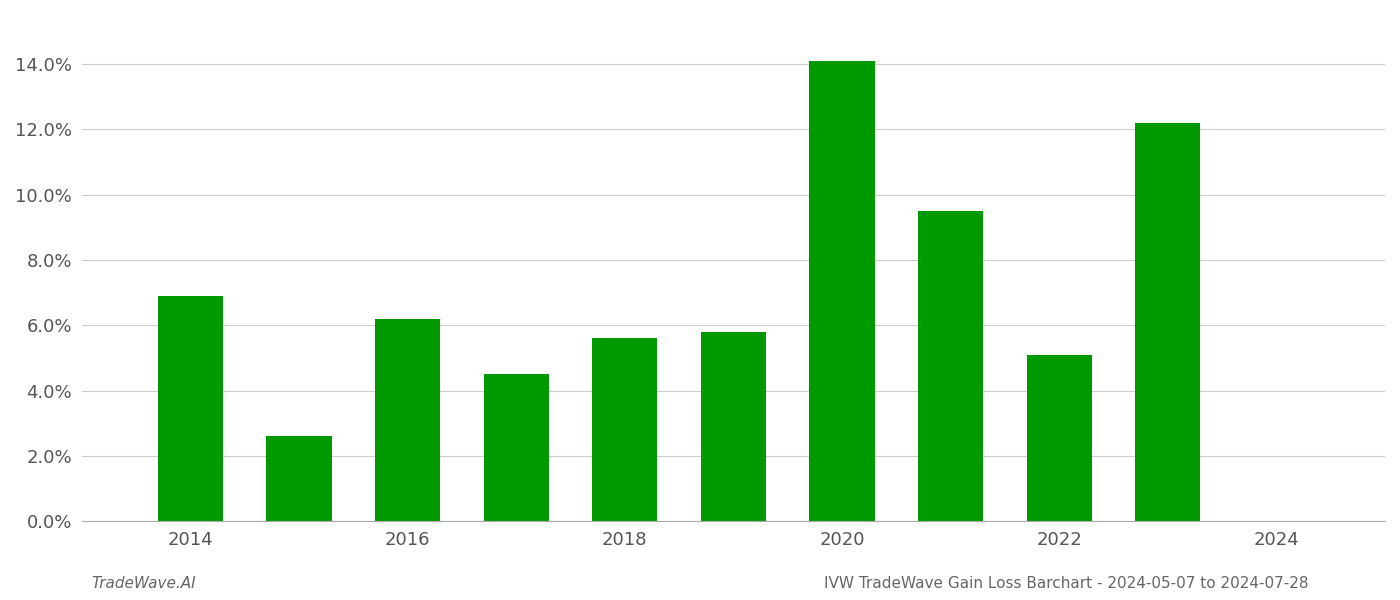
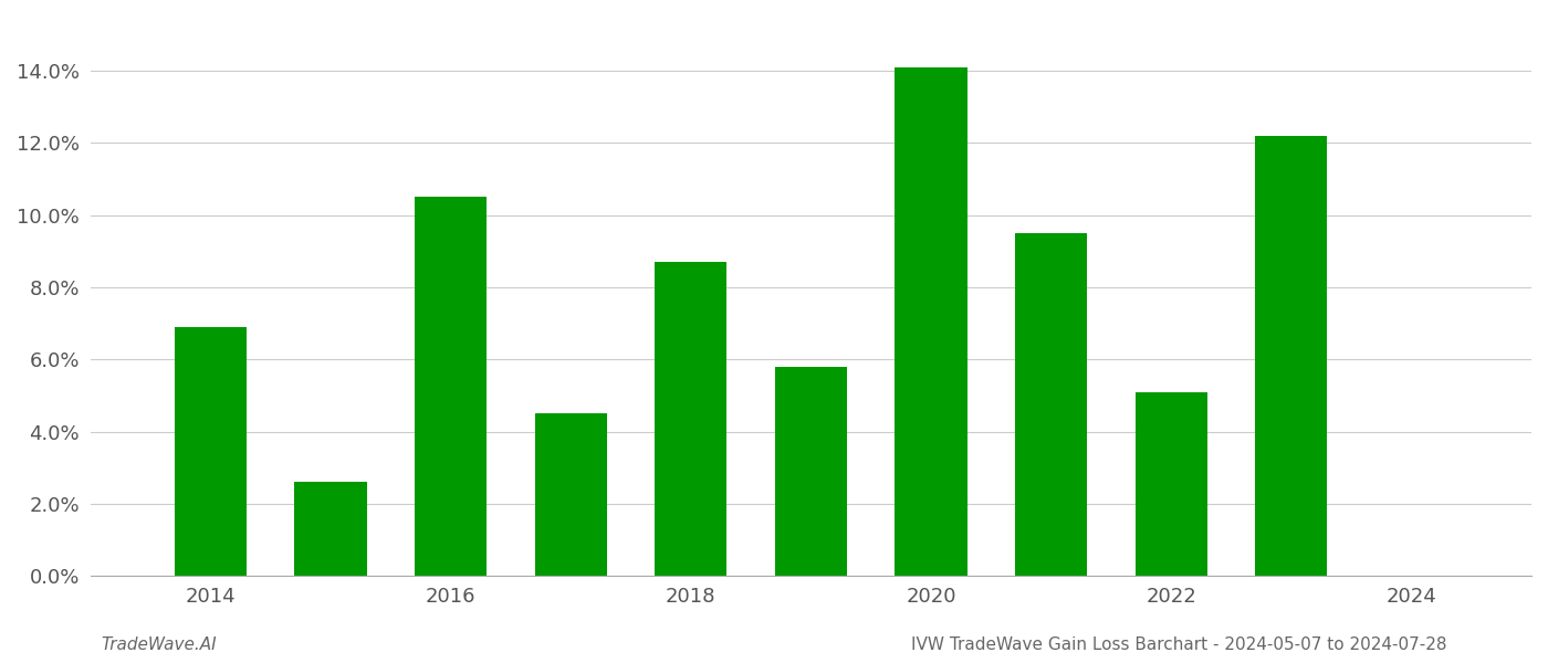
2016: 6.2% -> 10.5%
2018: 5.6% -> 8.7%
